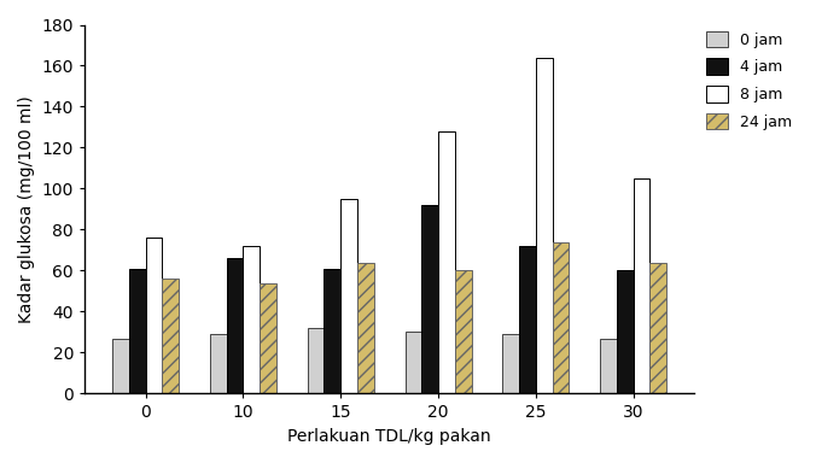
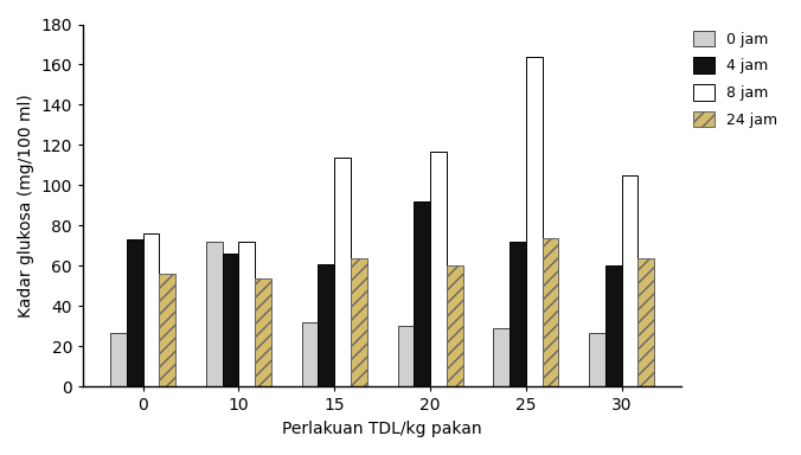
4 jam/0: 61 -> 73
0 jam/10: 29 -> 72
8 jam/15: 95 -> 114
8 jam/20: 128 -> 117
